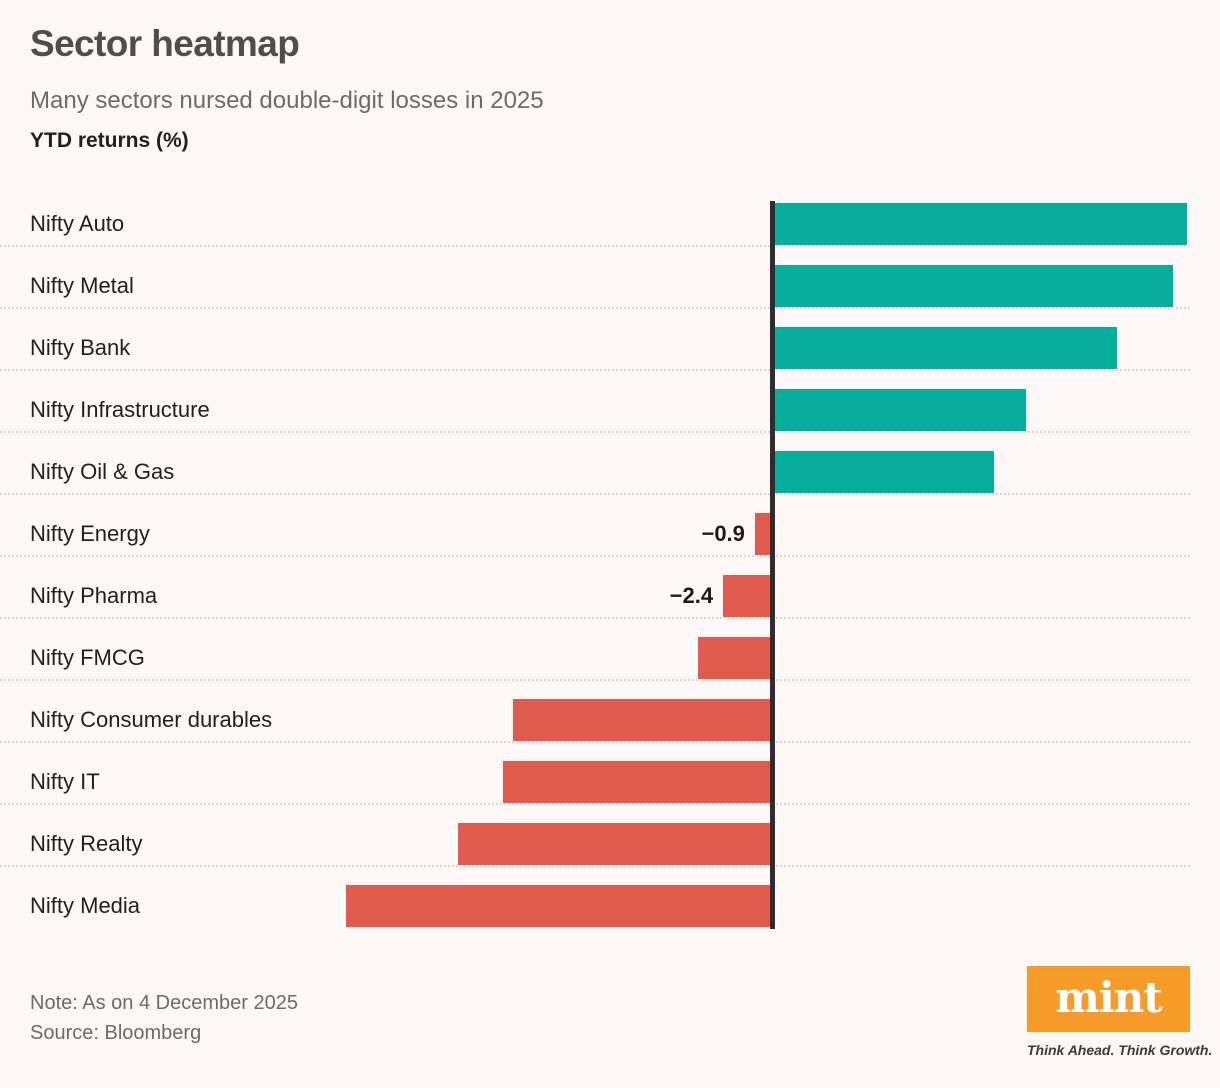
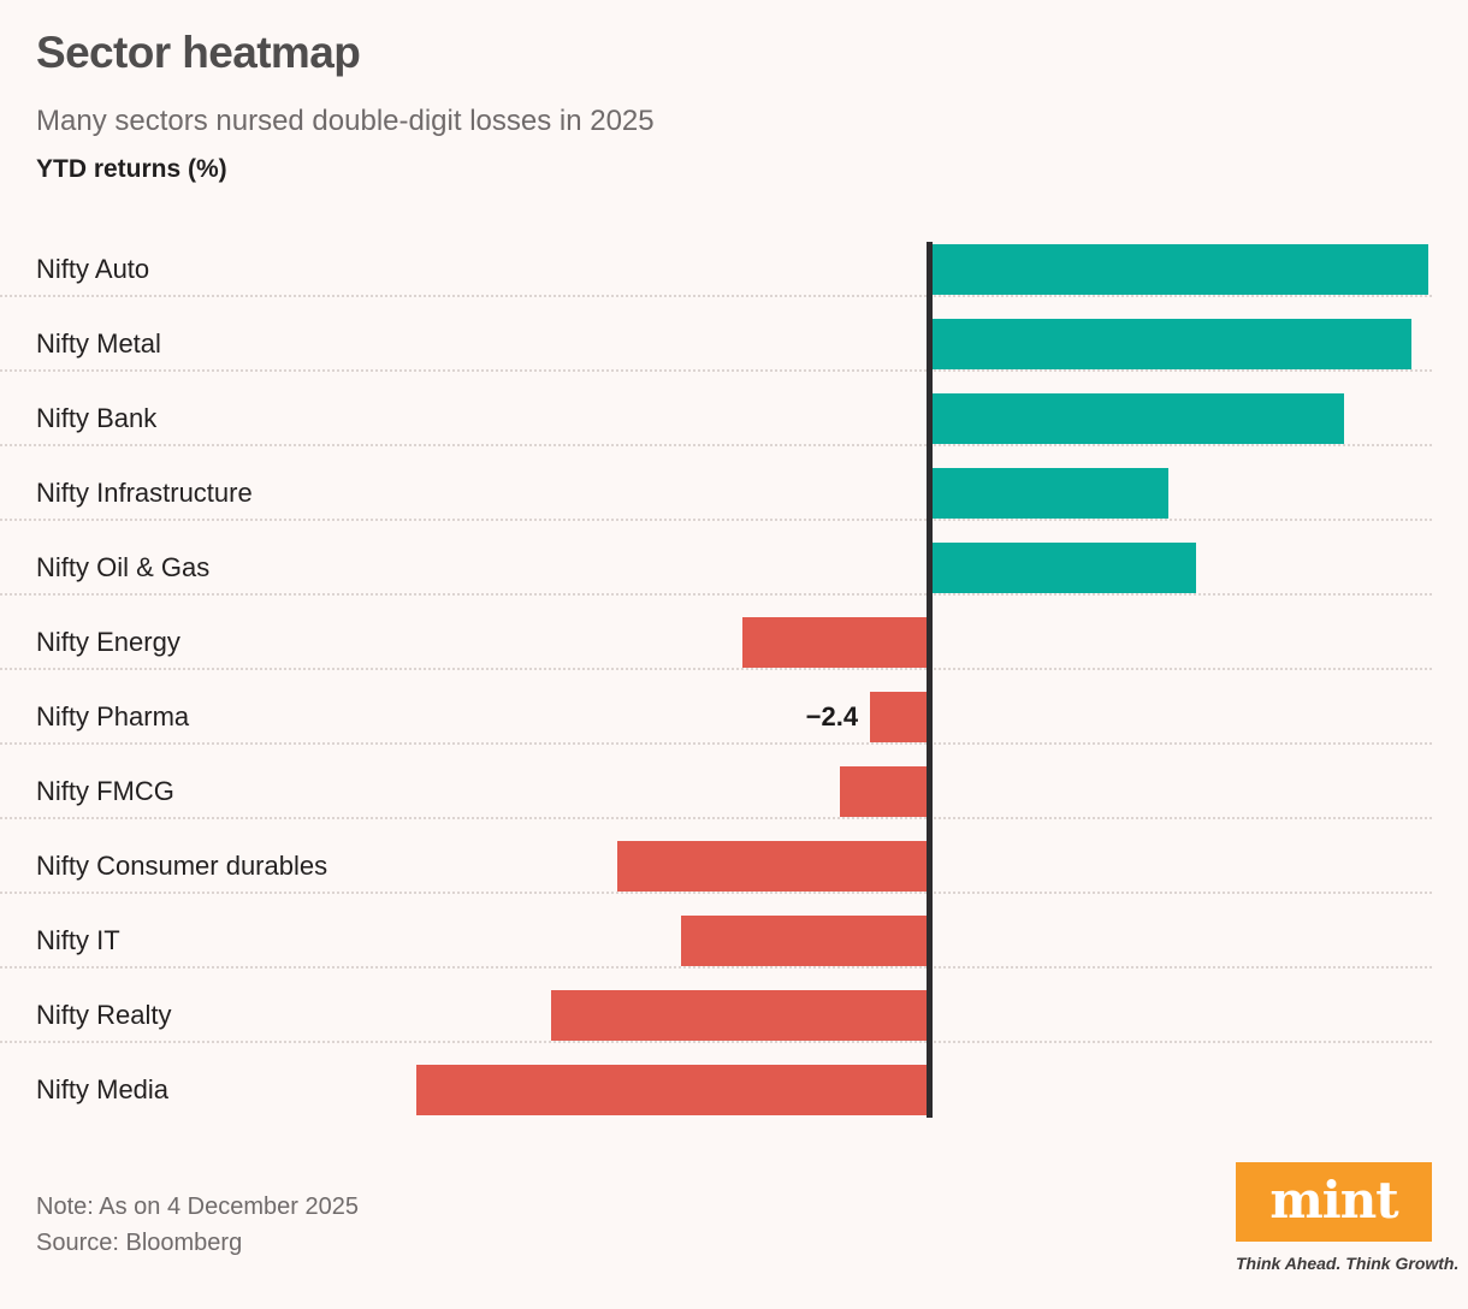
Nifty Infrastructure: 11.9 -> 9.3
Nifty Energy: −0.9 -> −7.4
Nifty IT: −12.8 -> −9.8
